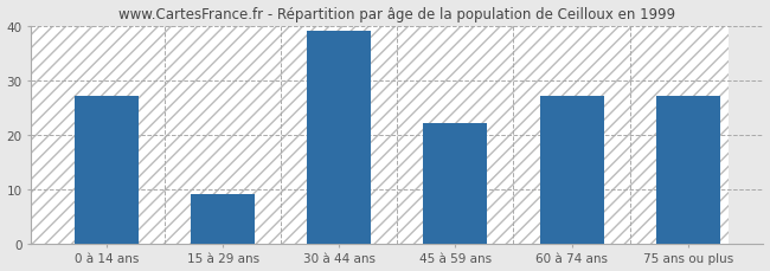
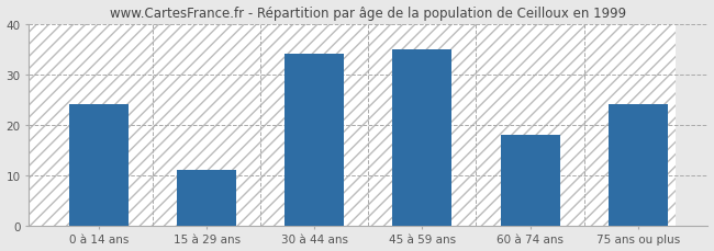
0 à 14 ans: 27 -> 24
15 à 29 ans: 9 -> 11
30 à 44 ans: 39 -> 34
45 à 59 ans: 22 -> 35
60 à 74 ans: 27 -> 18
75 ans ou plus: 27 -> 24
